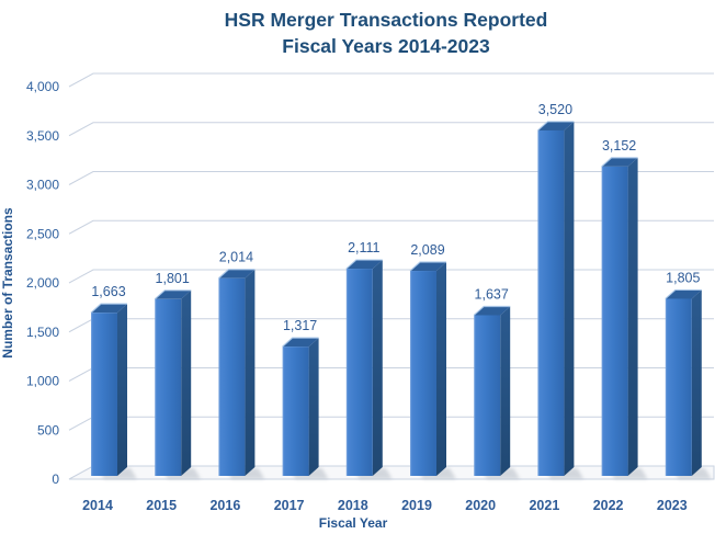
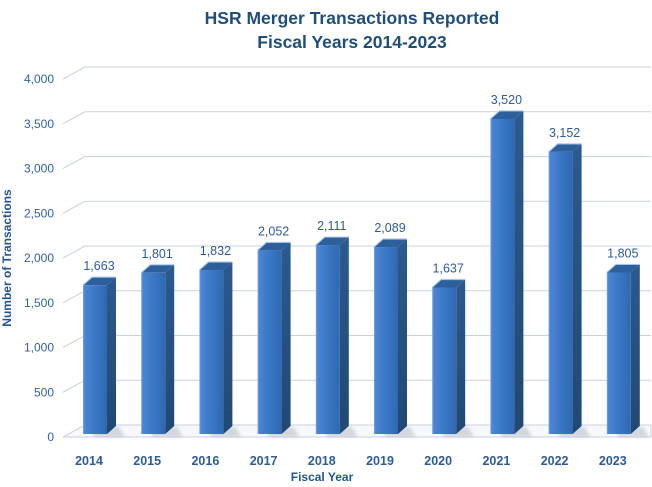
2016: 2,014 -> 1,832
2017: 1,317 -> 2,052
